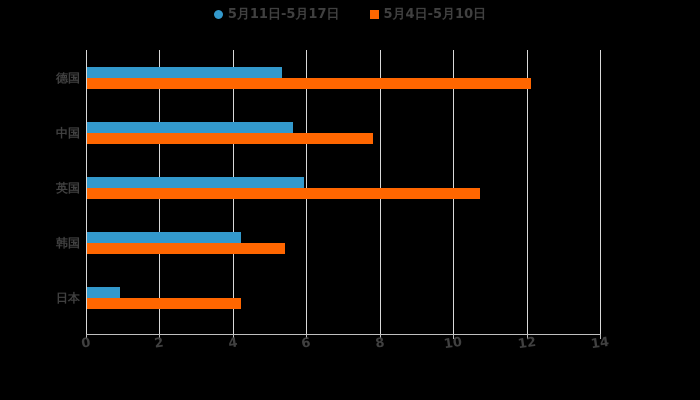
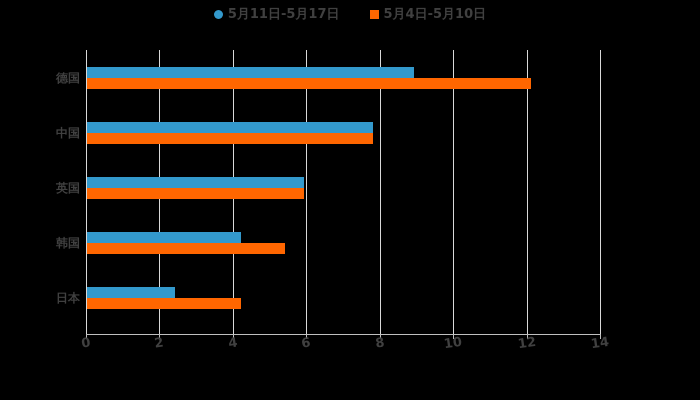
5月11日-5月17日/德国: 5.3 -> 8.9
5月11日-5月17日/中国: 5.6 -> 7.8
5月4日-5月10日/英国: 10.7 -> 5.9
5月11日-5月17日/日本: 0.9 -> 2.4
